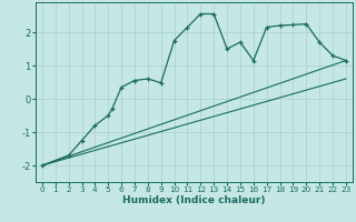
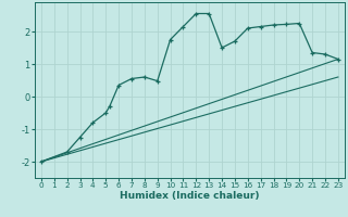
16: 1.15 -> 2.10
21: 1.70 -> 1.35
